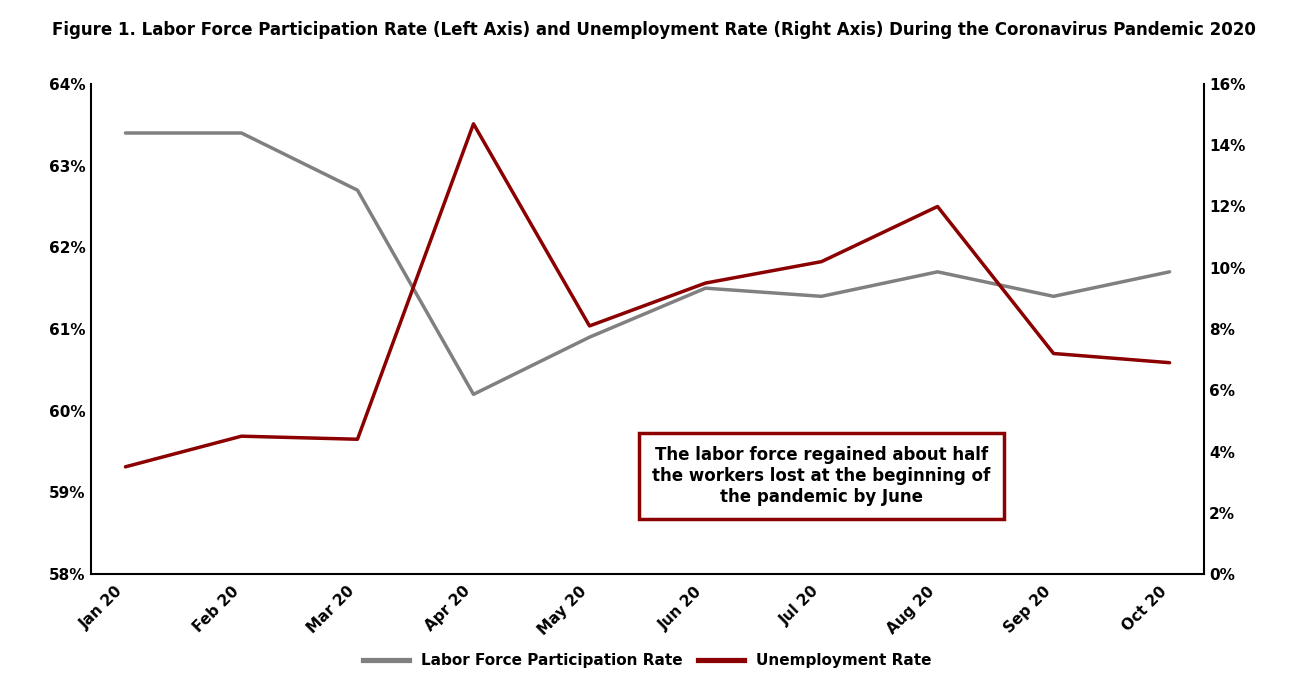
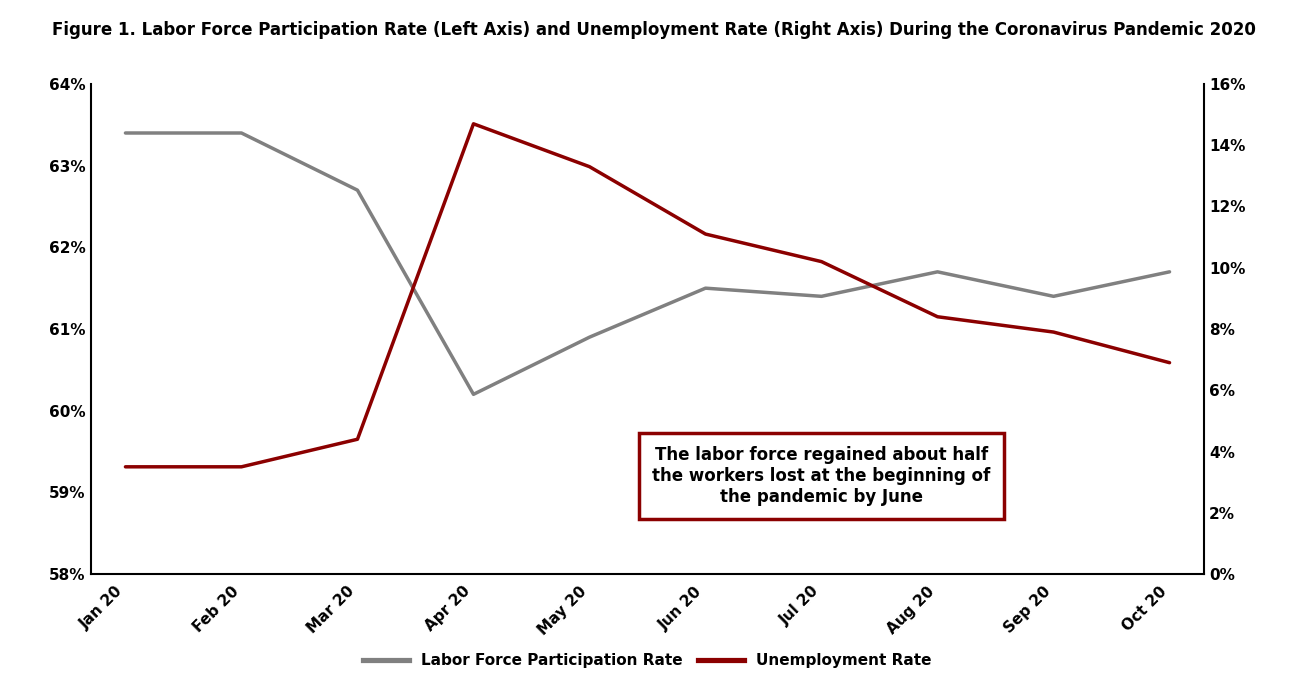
Unemployment Rate/Feb 20: 4.5% -> 3.5%
Unemployment Rate/May 20: 8.1% -> 13.3%
Unemployment Rate/Jun 20: 9.5% -> 11.1%
Unemployment Rate/Aug 20: 12.0% -> 8.4%
Unemployment Rate/Sep 20: 7.2% -> 7.9%
